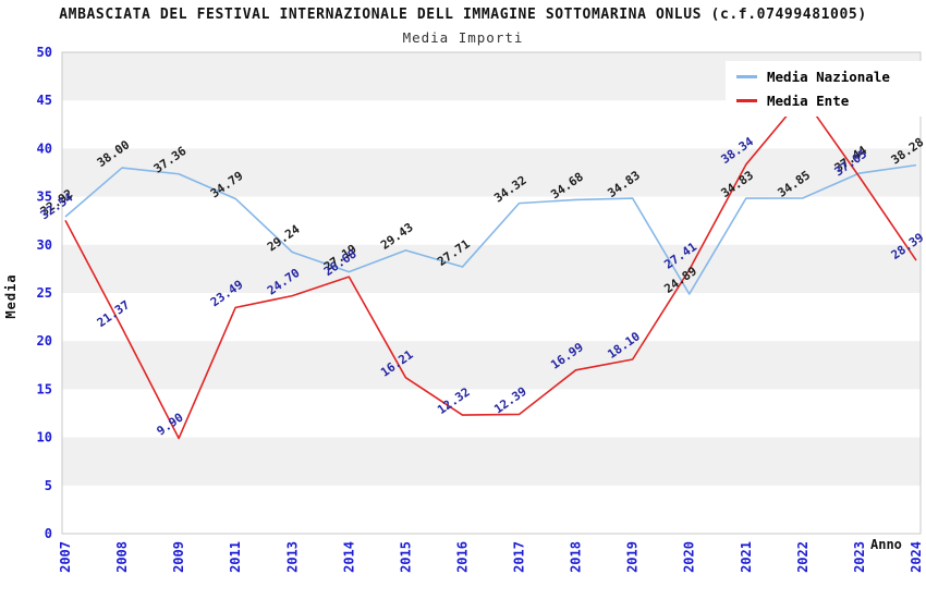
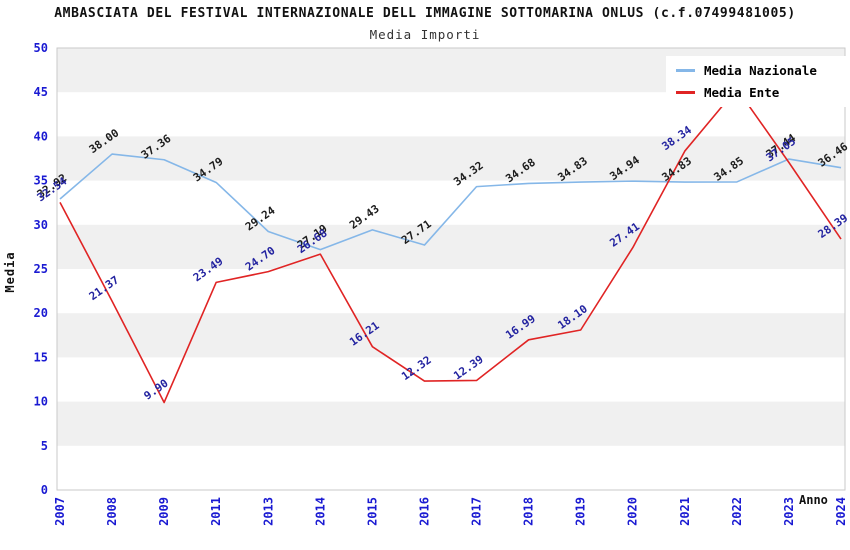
Media Nazionale/2020: 24.89 -> 34.94
Media Nazionale/2024: 38.28 -> 36.46
